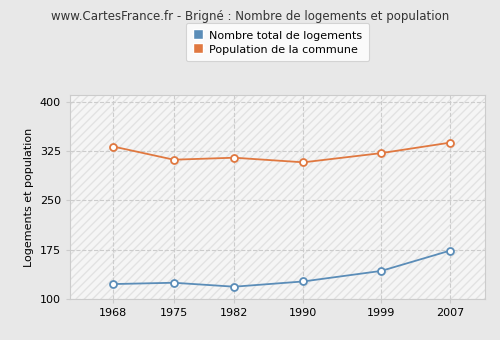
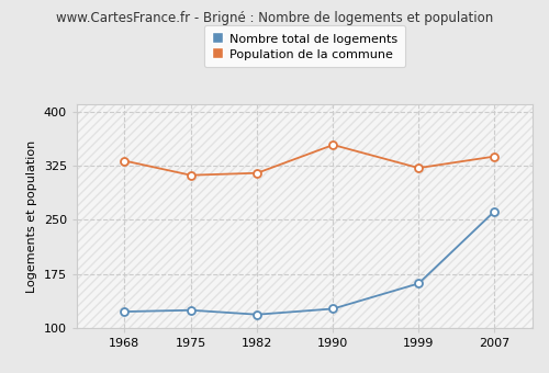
Population de la commune/1990: 308 -> 354
Nombre total de logements/1999: 143 -> 162
Nombre total de logements/2007: 174 -> 262
